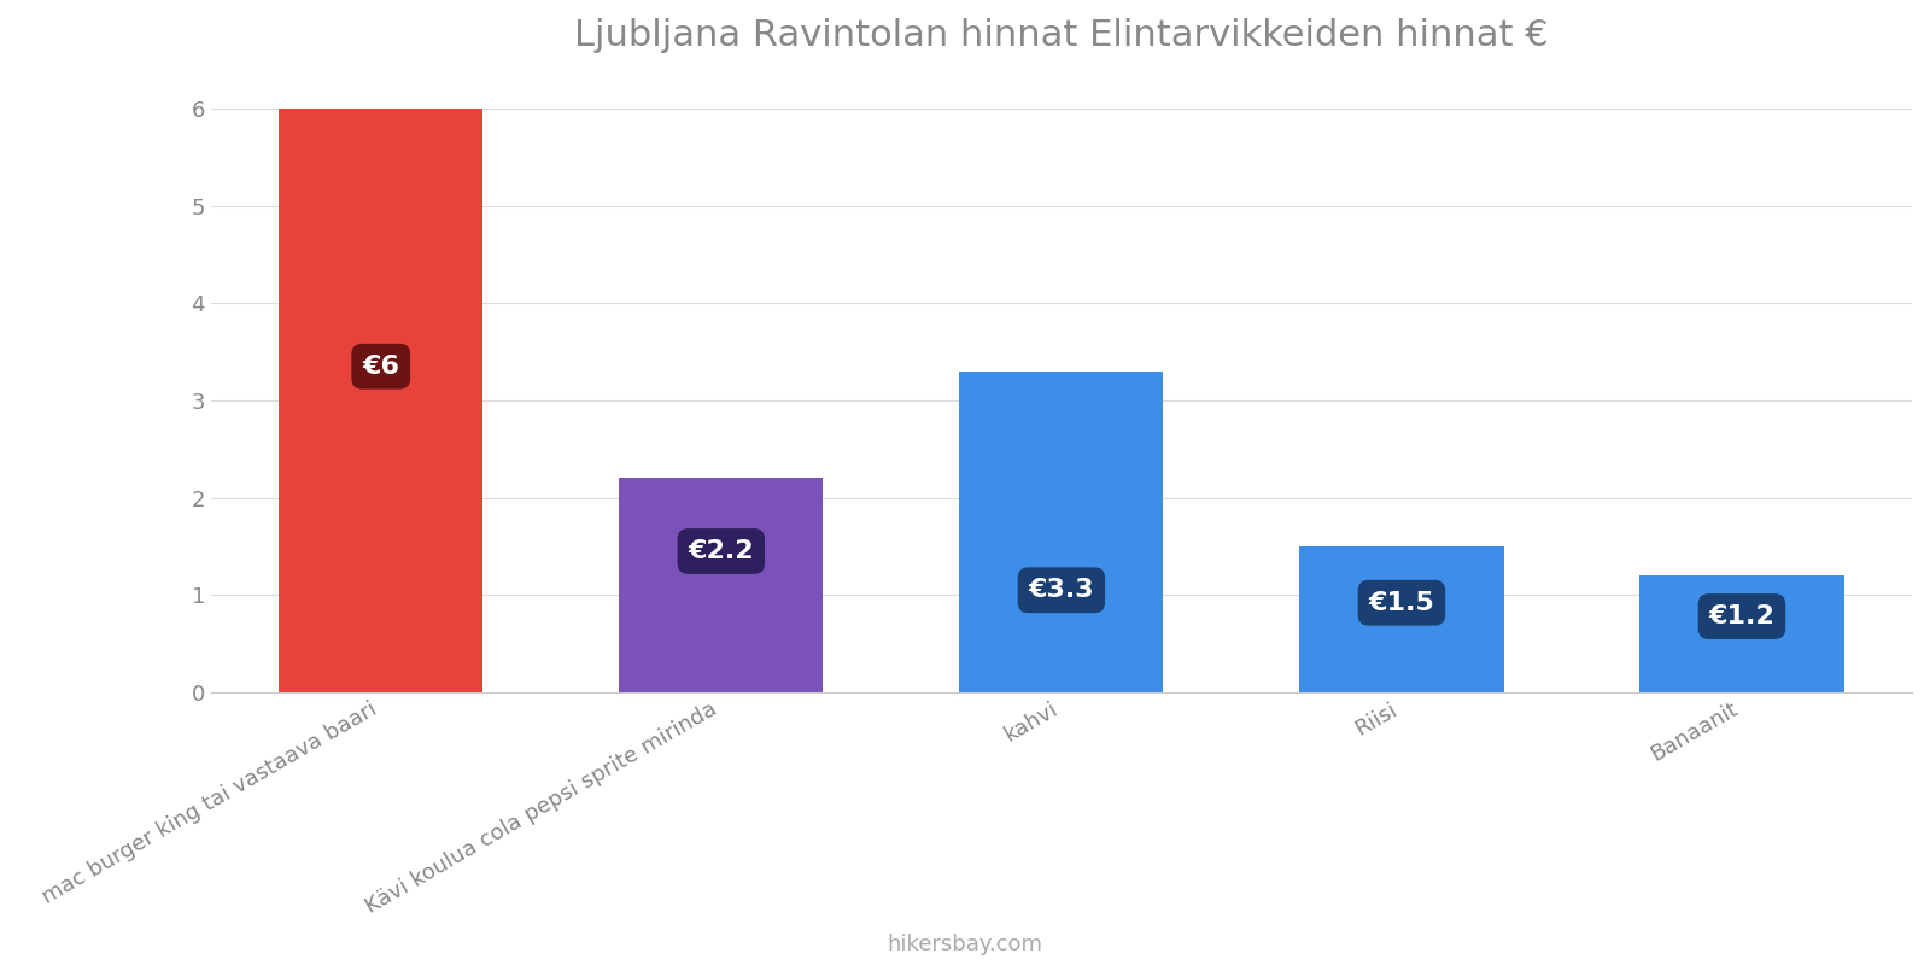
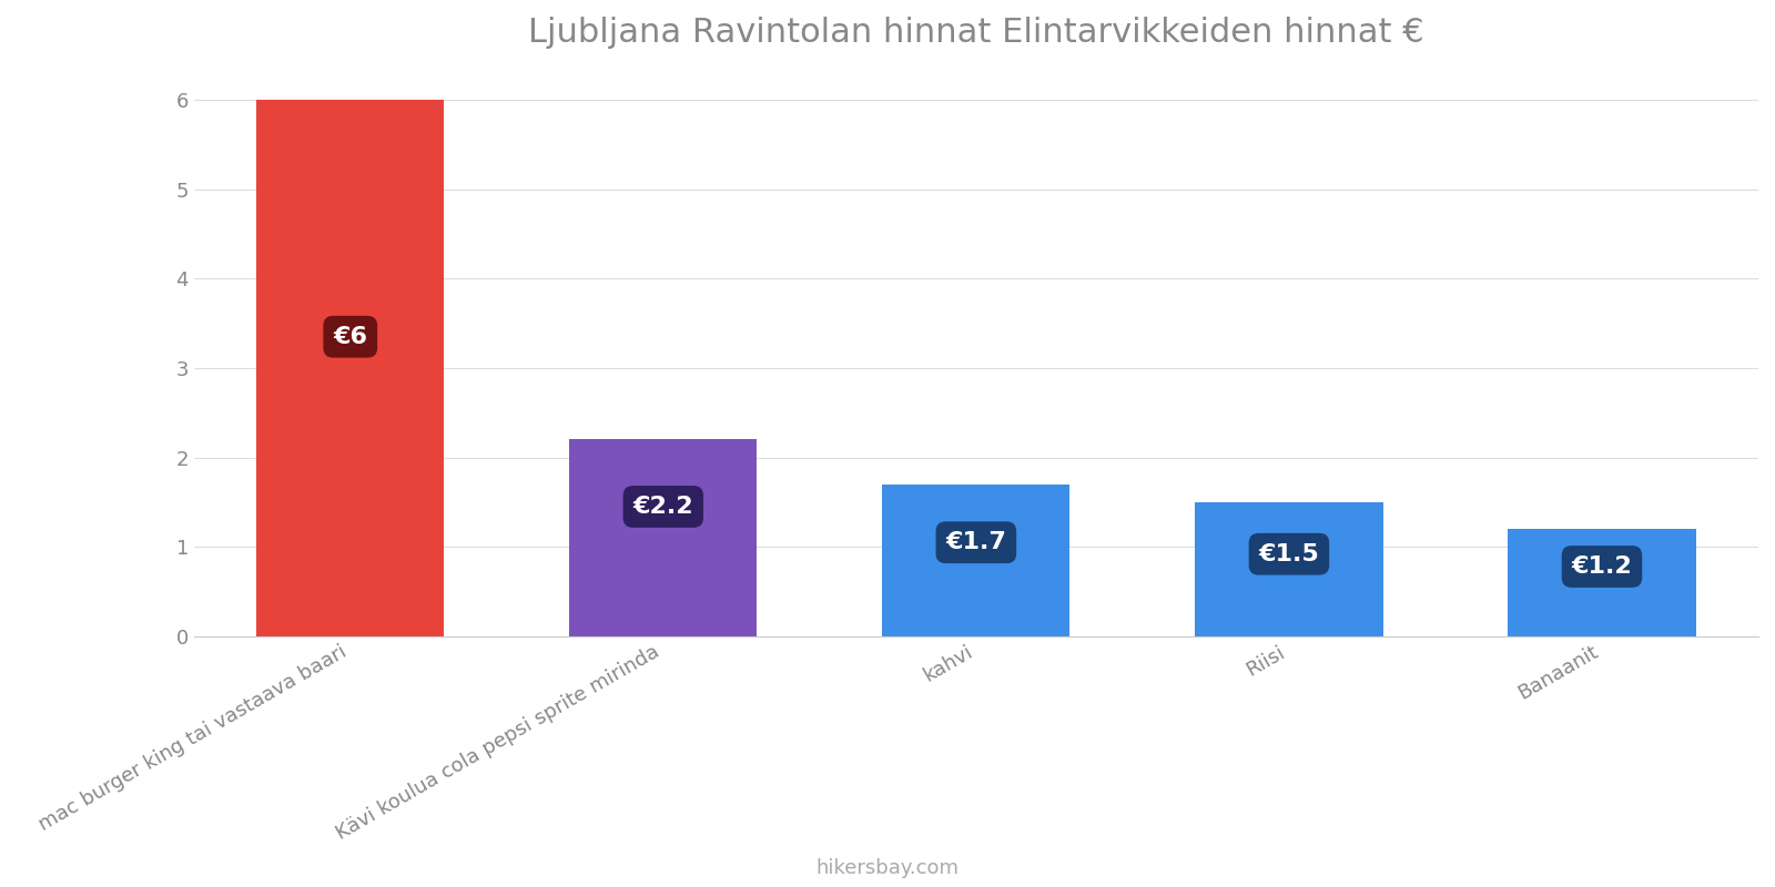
kahvi: €3.3 -> €1.7
